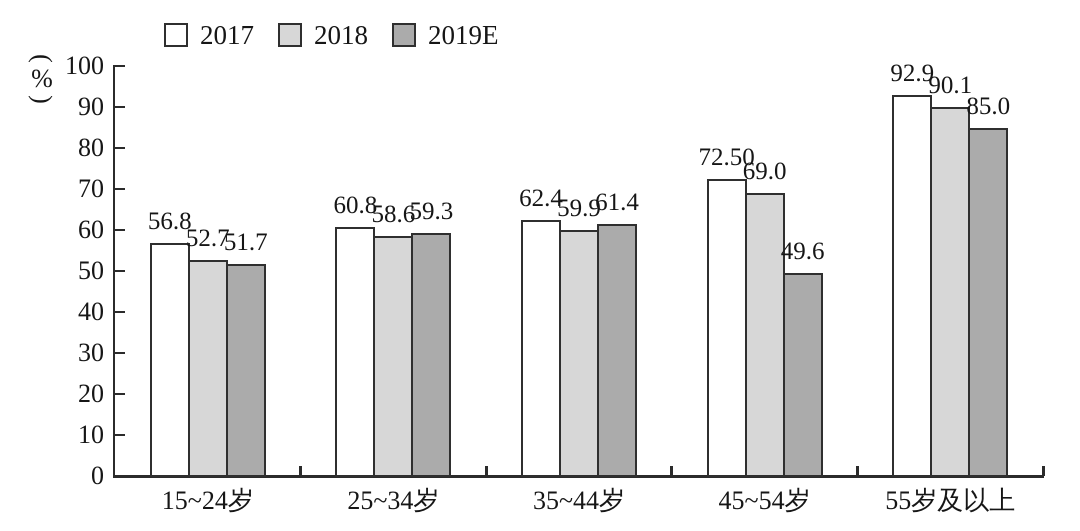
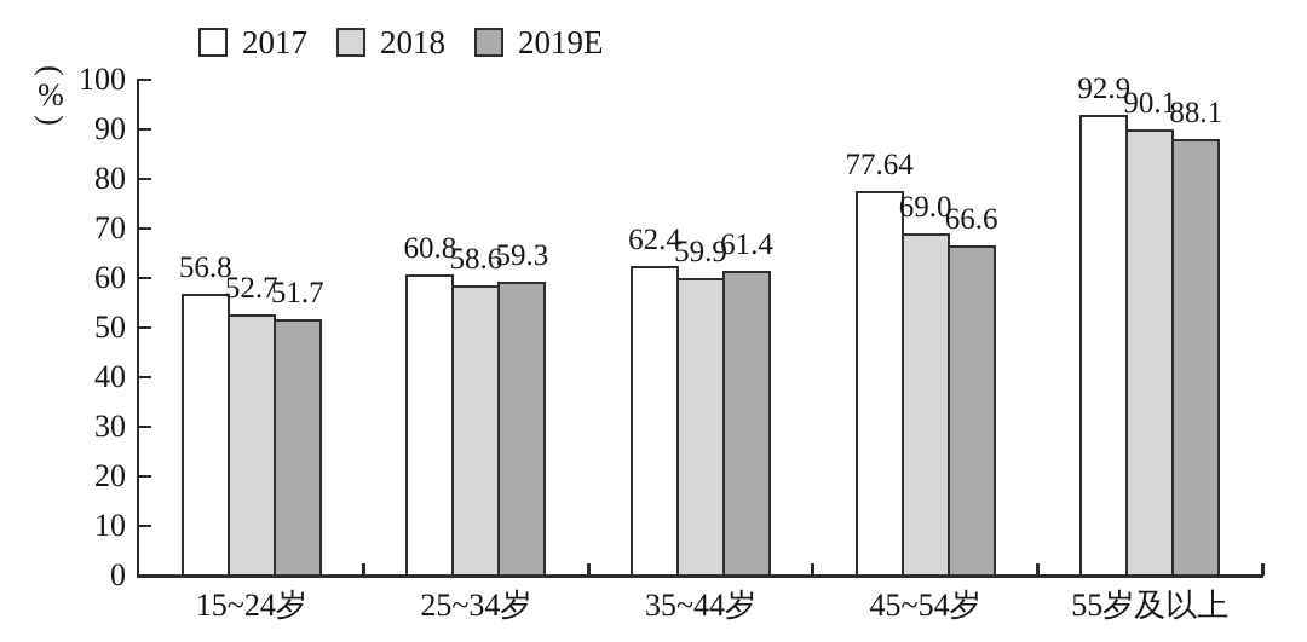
2017/45~54岁: 72.50 -> 77.64
2019E/45~54岁: 49.6 -> 66.6
2019E/55岁及以上: 85.0 -> 88.1
